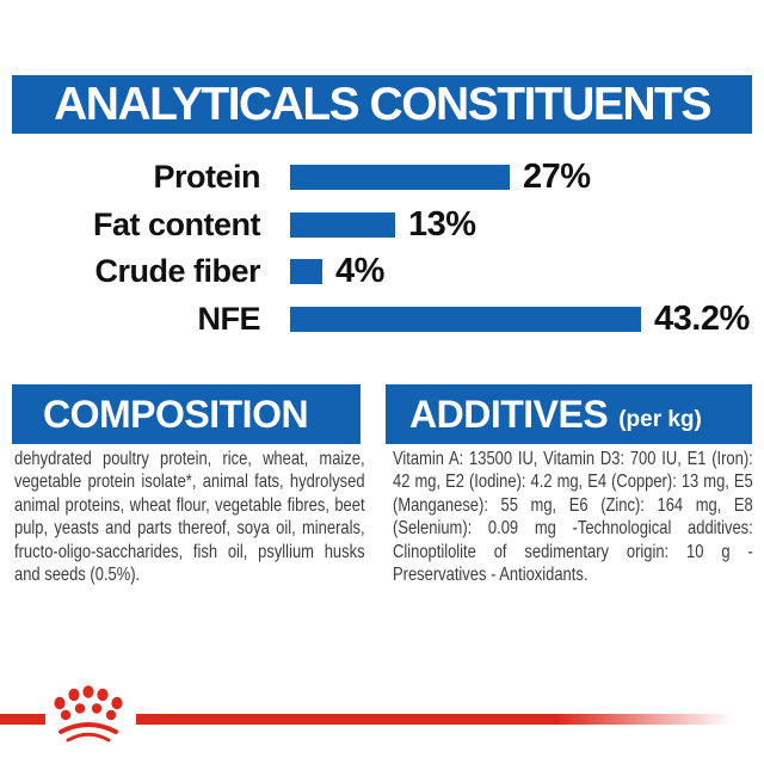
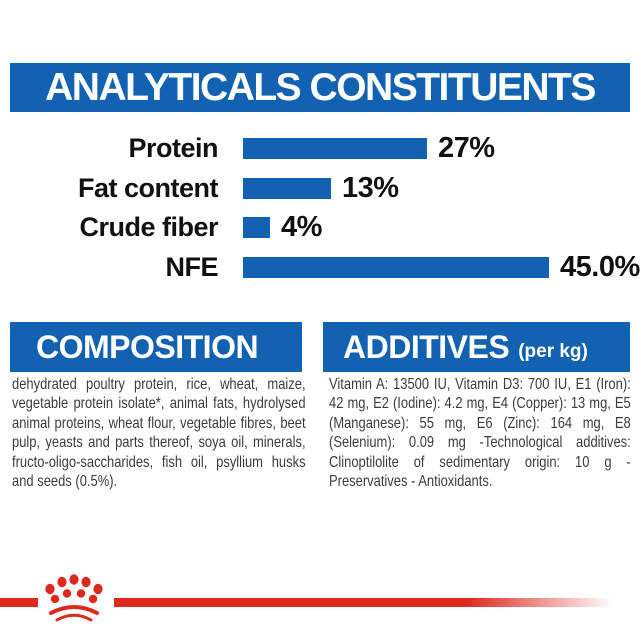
NFE: 43.2% -> 45.0%
